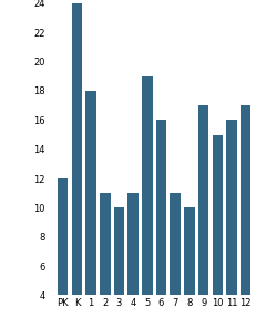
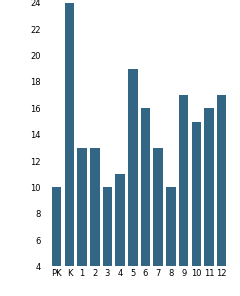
PK: 12 -> 10
1: 18 -> 13
2: 11 -> 13
7: 11 -> 13
